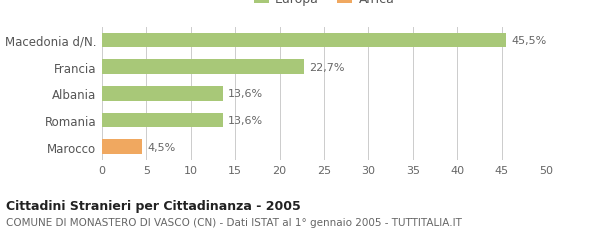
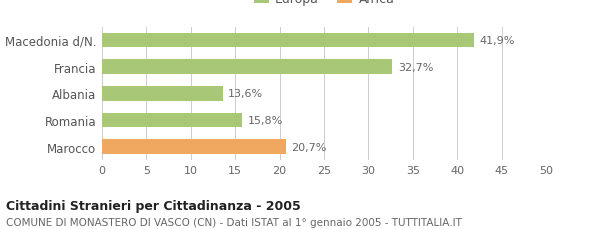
Macedonia d/N.: 45,5% -> 41,9%
Francia: 22,7% -> 32,7%
Romania: 13,6% -> 15,8%
Marocco: 4,5% -> 20,7%
